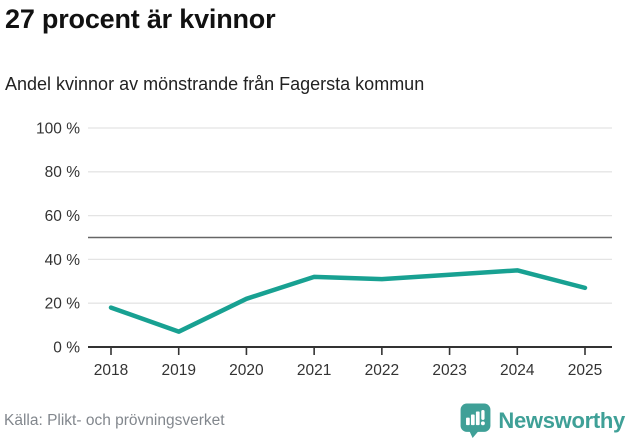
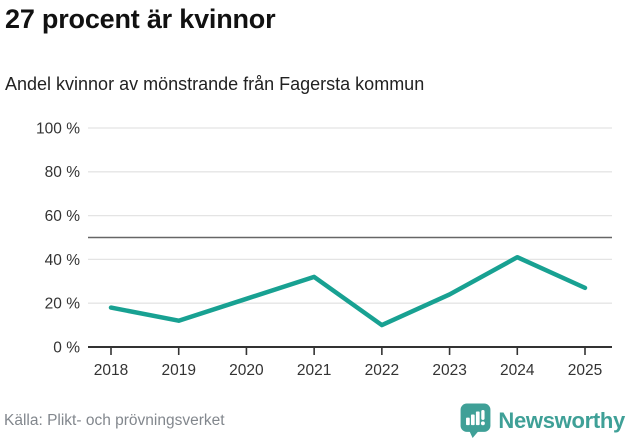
2019: 7% -> 12%
2022: 31% -> 10%
2023: 33% -> 24%
2024: 35% -> 41%
